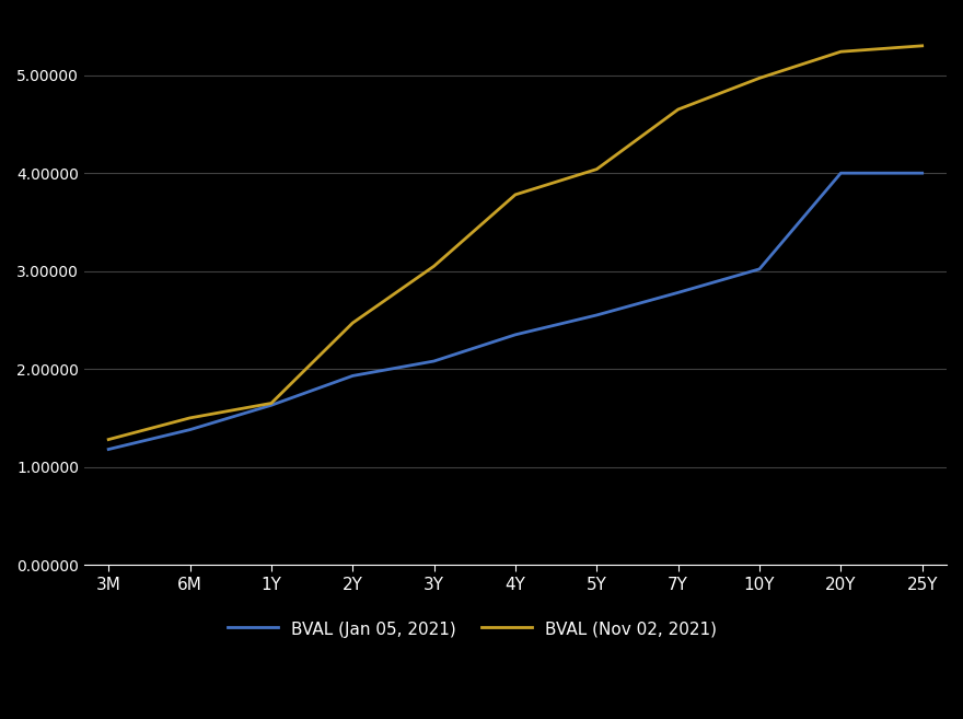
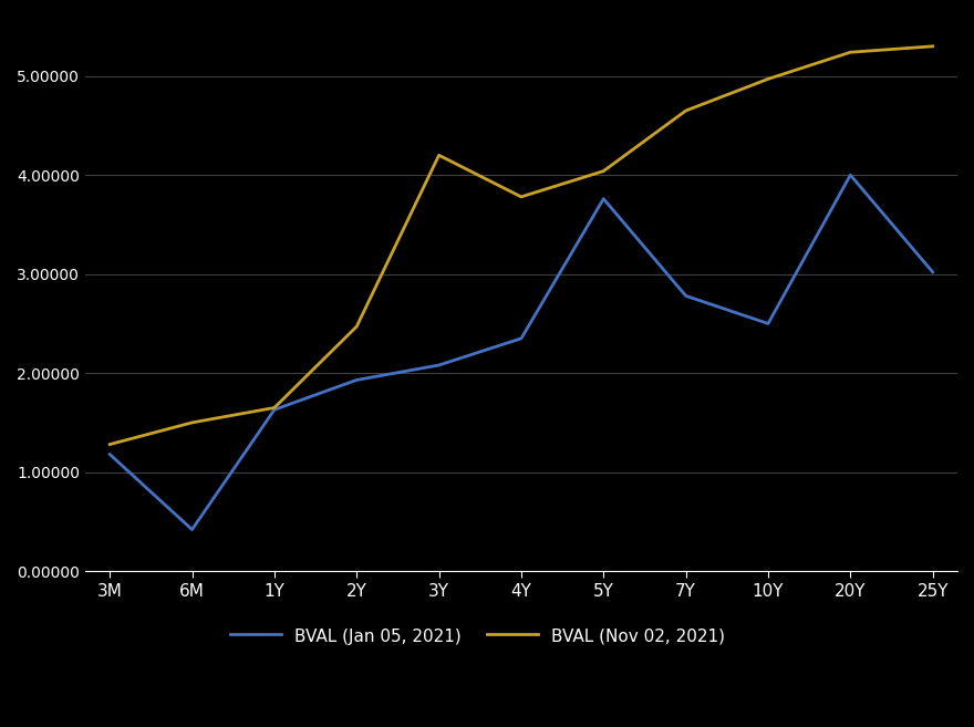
BVAL (Jan 05, 2021)/6M: 1.38 -> 0.42
BVAL (Nov 02, 2021)/3Y: 3.05 -> 4.20
BVAL (Jan 05, 2021)/5Y: 2.55 -> 3.76
BVAL (Jan 05, 2021)/10Y: 3.02 -> 2.50
BVAL (Jan 05, 2021)/25Y: 4.00 -> 3.02
